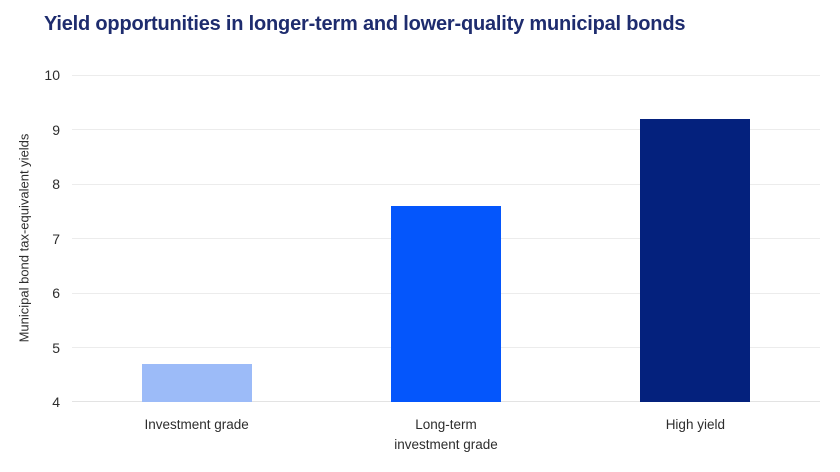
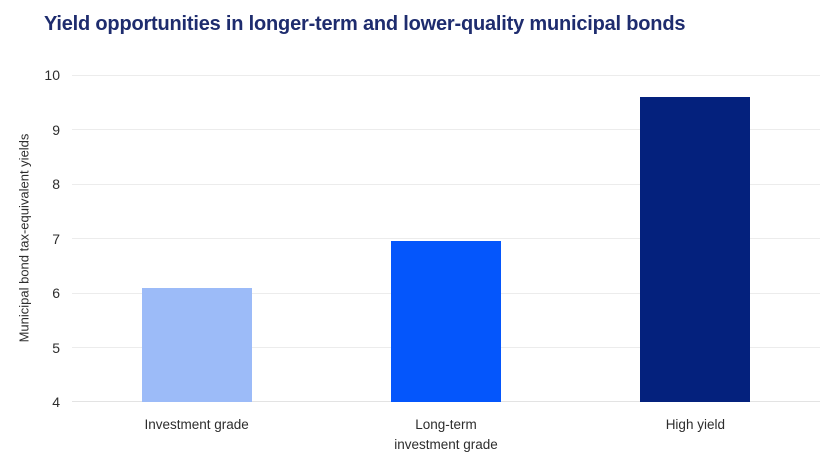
Investment grade: 4.7 -> 6.1
Long-term investment grade: 7.6 -> 7.0
High yield: 9.2 -> 9.6
